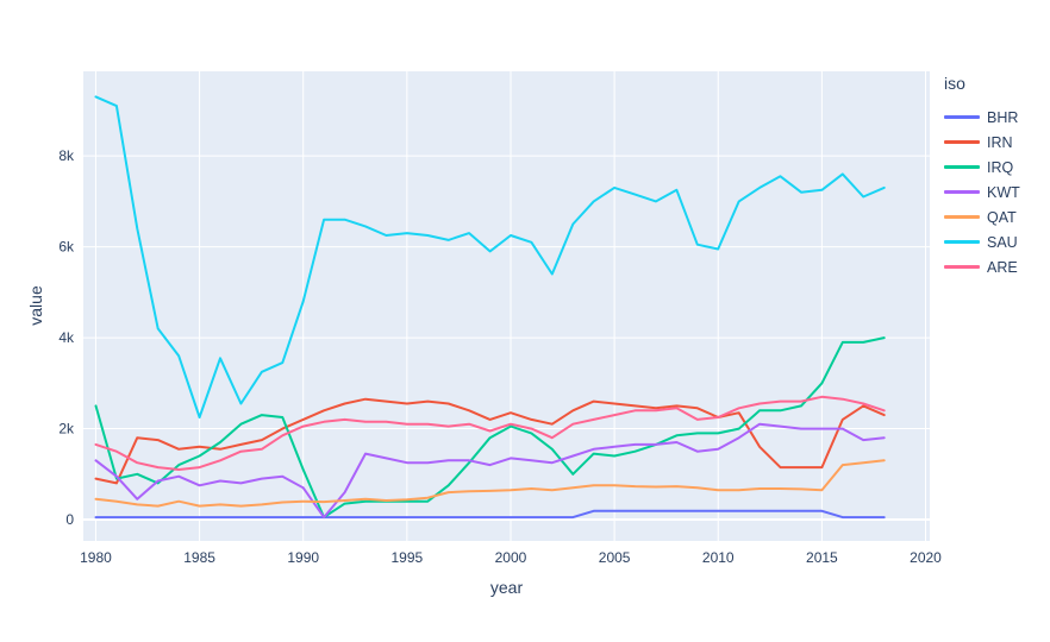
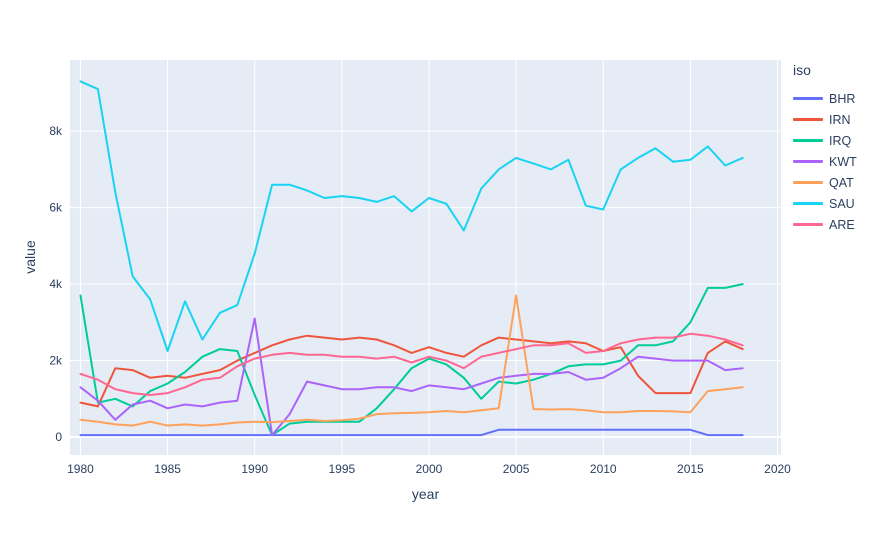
IRQ/1980: 2.5k -> 3.7k
KWT/1990: 0.7k -> 3.1k
QAT/2005: 0.8k -> 3.7k
